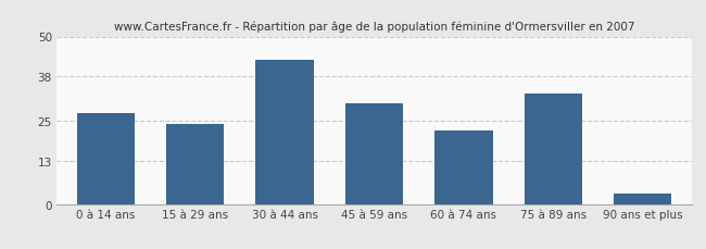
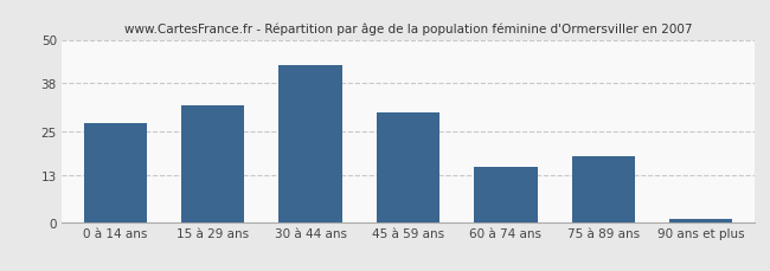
15 à 29 ans: 24 -> 32
60 à 74 ans: 22 -> 15
75 à 89 ans: 33 -> 18
90 ans et plus: 3 -> 1
